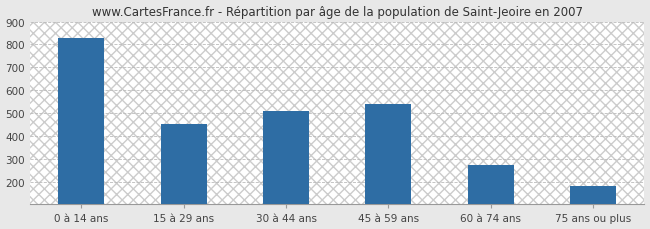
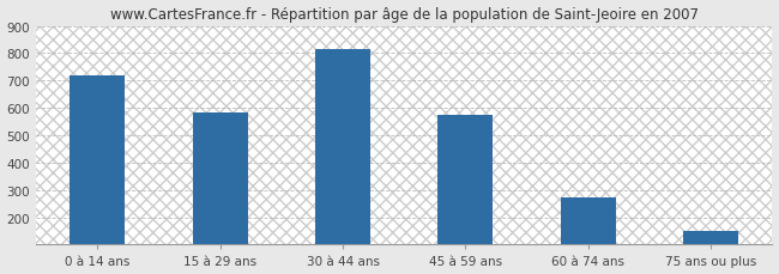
0 à 14 ans: 830 -> 720
15 à 29 ans: 450 -> 582
30 à 44 ans: 510 -> 815
45 à 59 ans: 540 -> 575
75 ans ou plus: 180 -> 152
